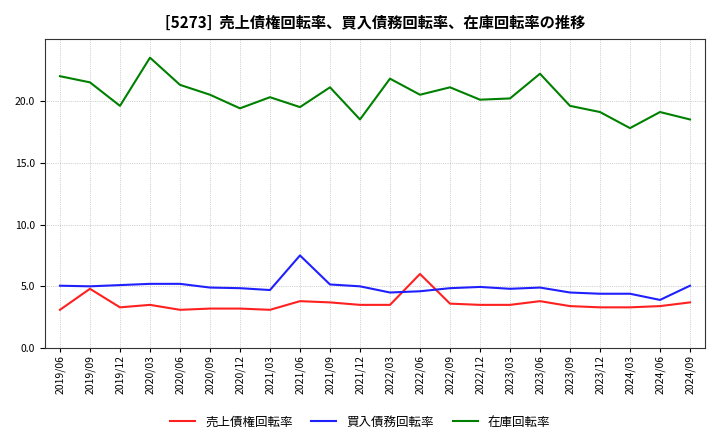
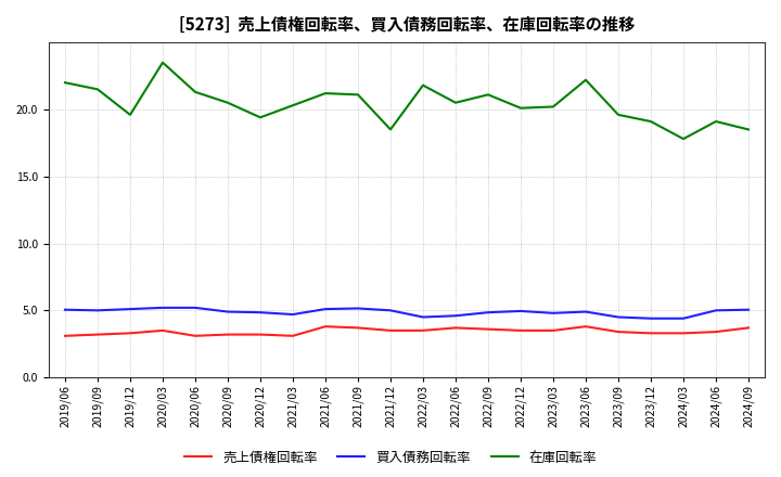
売上債権回転率/2019/09: 4.8 -> 3.2
買入債務回転率/2021/06: 7.5 -> 5.1
在庫回転率/2021/06: 19.5 -> 21.2
売上債権回転率/2022/06: 6.0 -> 3.7
買入債務回転率/2024/06: 3.9 -> 5.0
